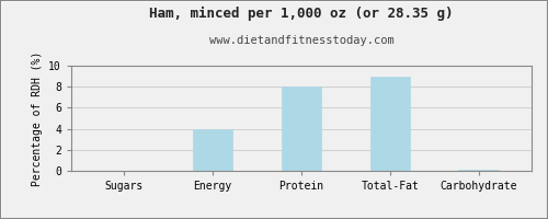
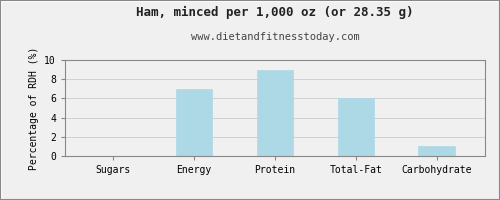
Energy: 4.0 -> 7.0
Protein: 8.0 -> 9.0
Total-Fat: 9.0 -> 6.0
Carbohydrate: 0.1 -> 1.0
